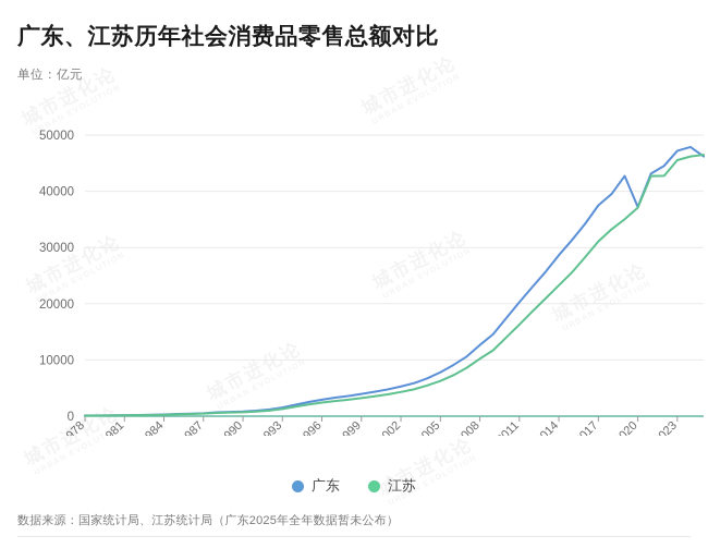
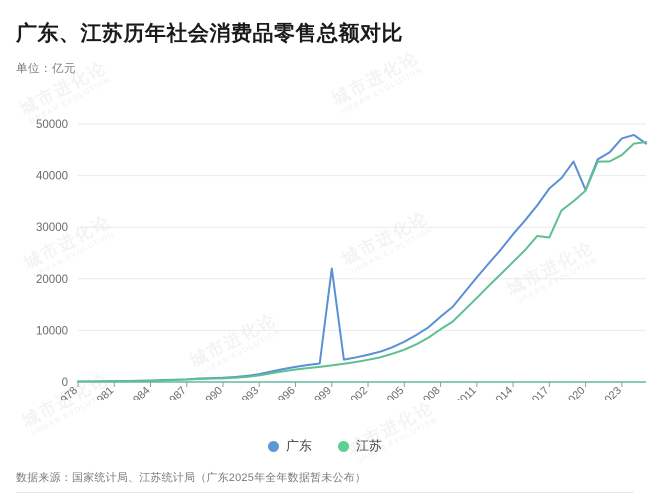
广东/1999: 4000 -> 22000
江苏/2017: 31000 -> 28000
江苏/2023: 46000 -> 44000
